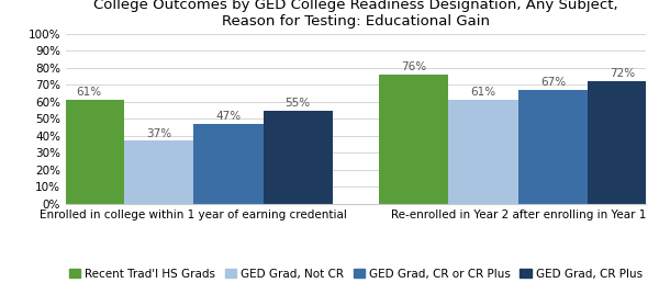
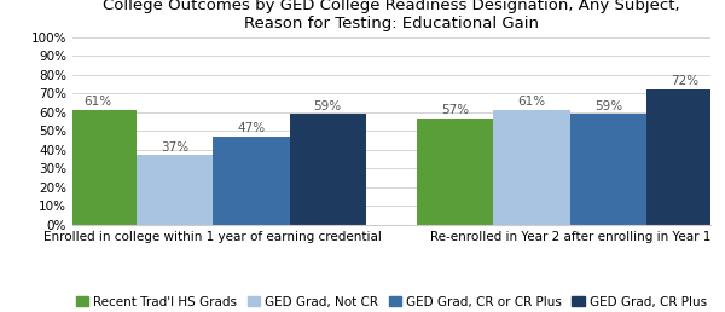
GED Grad, CR Plus/Enrolled in college within 1 year of earning credential: 55% -> 59%
Recent Trad'l HS Grads/Re-enrolled in Year 2 after enrolling in Year 1: 76% -> 57%
GED Grad, CR or CR Plus/Re-enrolled in Year 2 after enrolling in Year 1: 67% -> 59%
